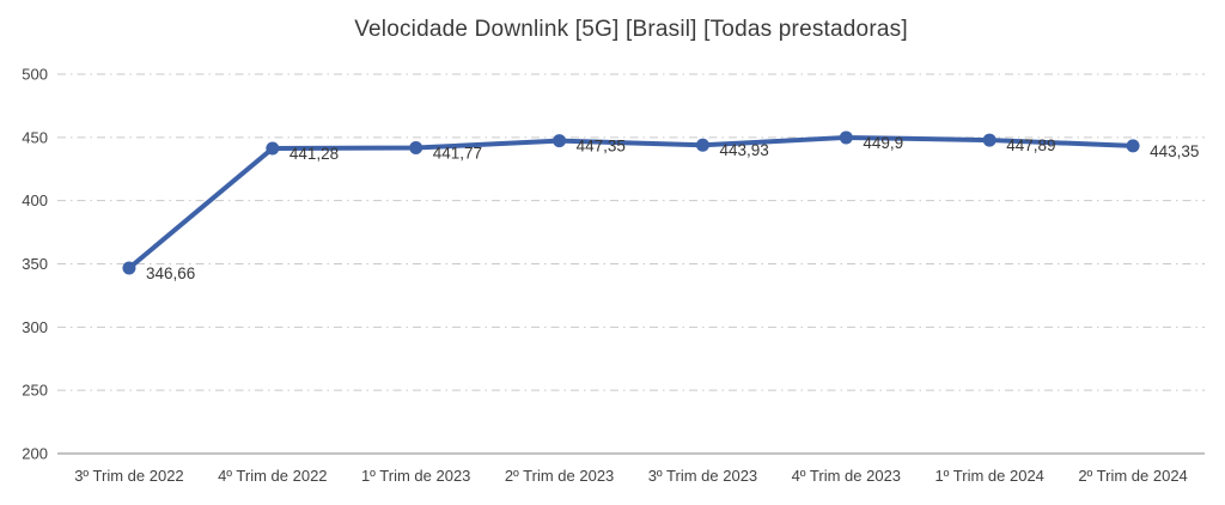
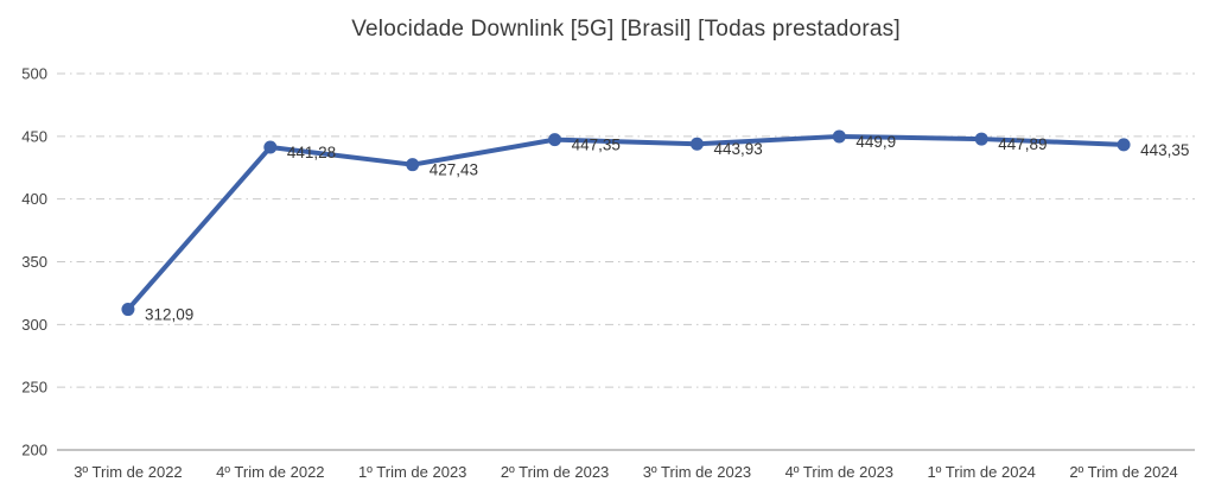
3º Trim de 2022: 346,66 -> 312,09
1º Trim de 2023: 441,77 -> 427,43
